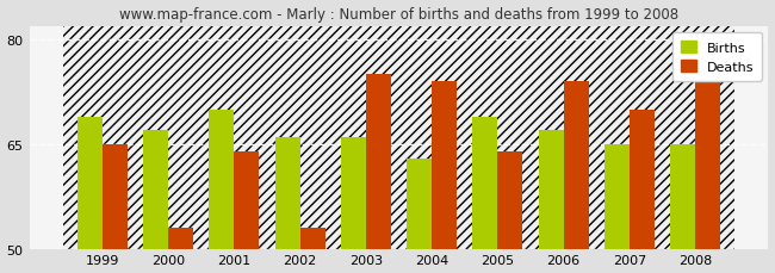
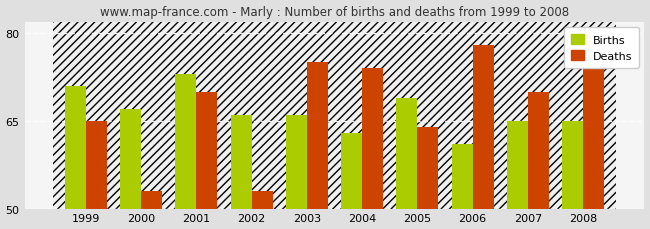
Births/1999: 69 -> 71
Births/2001: 70 -> 73
Deaths/2001: 64 -> 70
Births/2006: 67 -> 61
Deaths/2006: 74 -> 78
